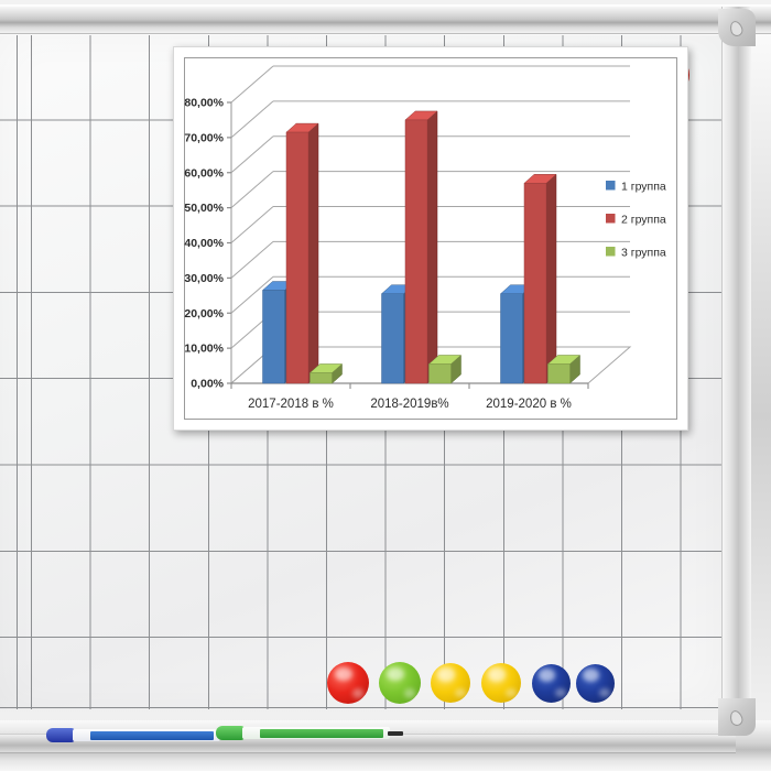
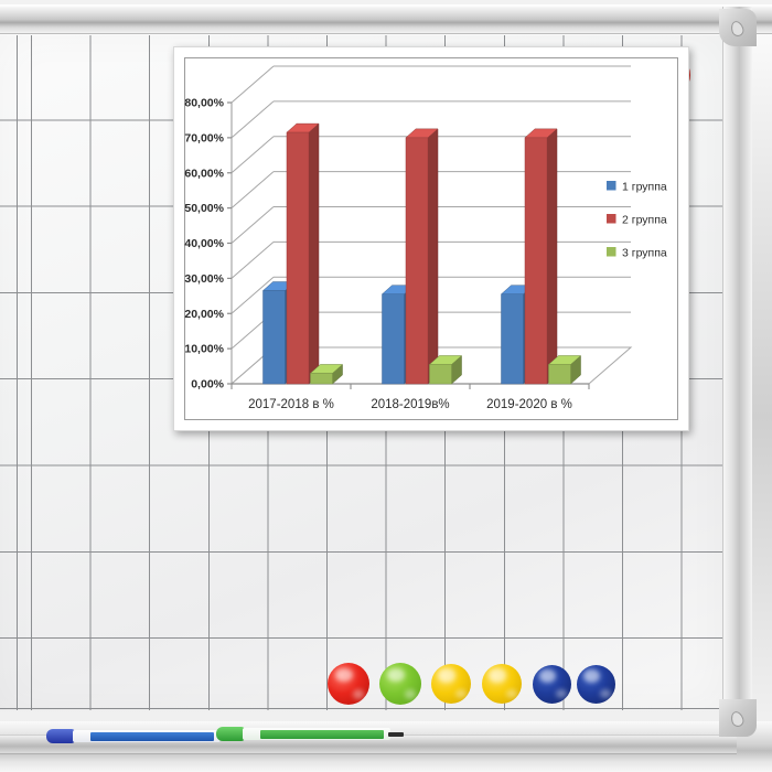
2 группа/2018-2019в%: 75% -> 70%
2 группа/2019-2020 в %: 57% -> 70%
